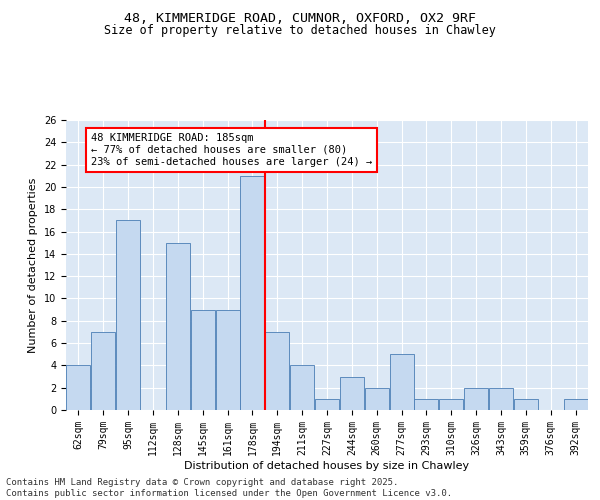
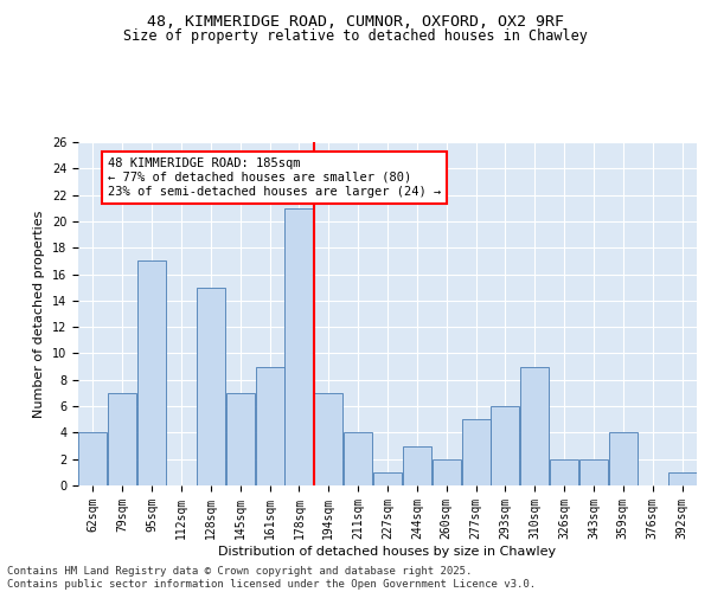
145sqm: 9 -> 7
293sqm: 1 -> 6
310sqm: 1 -> 9
359sqm: 1 -> 4
